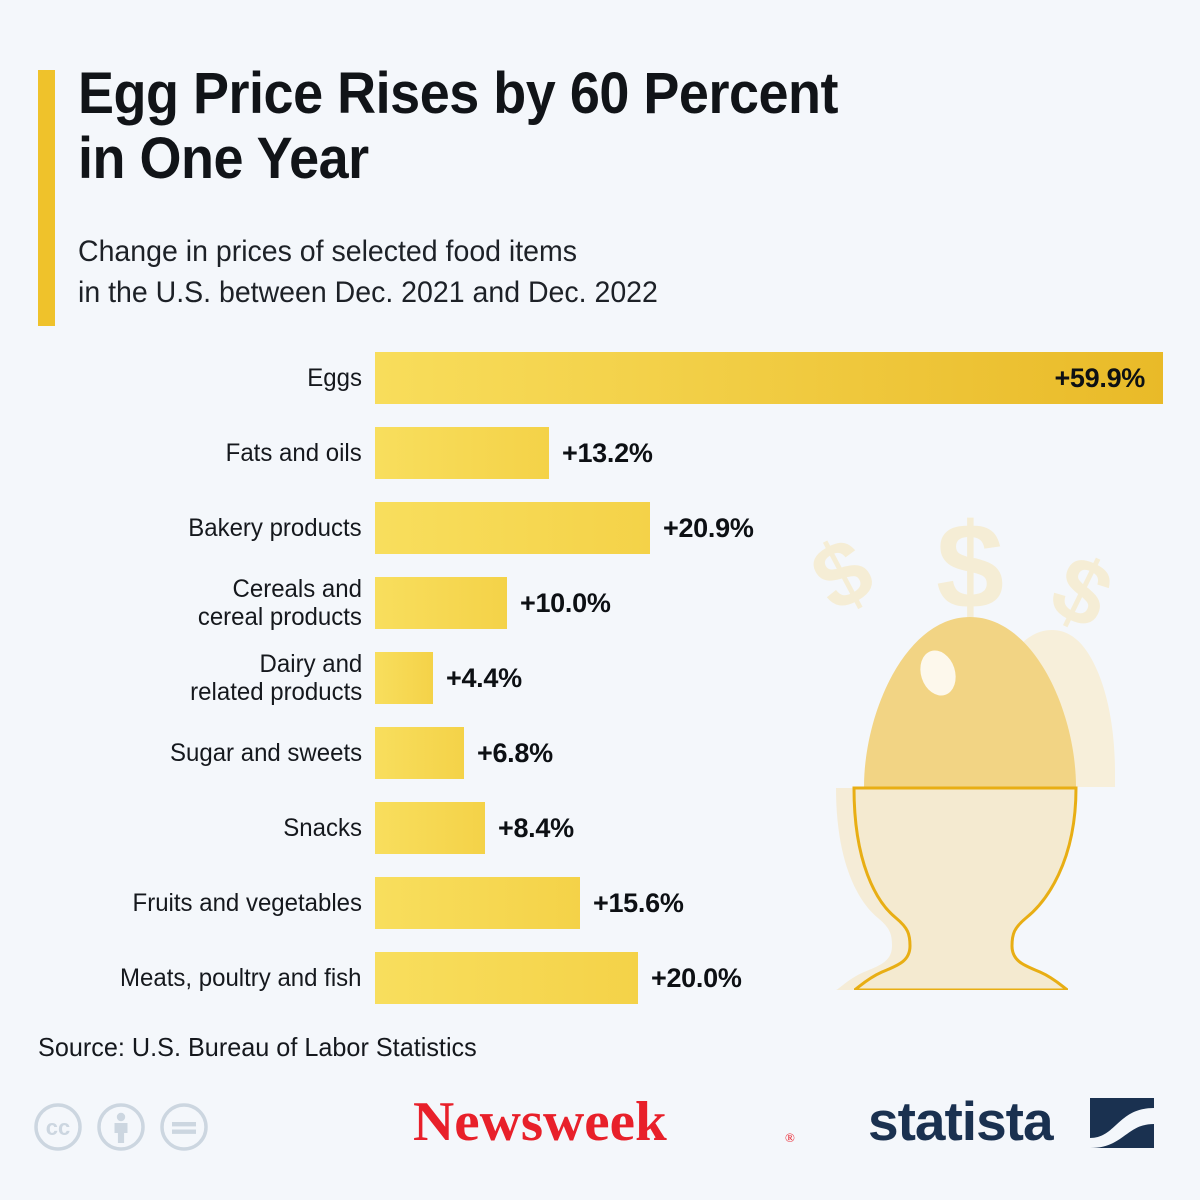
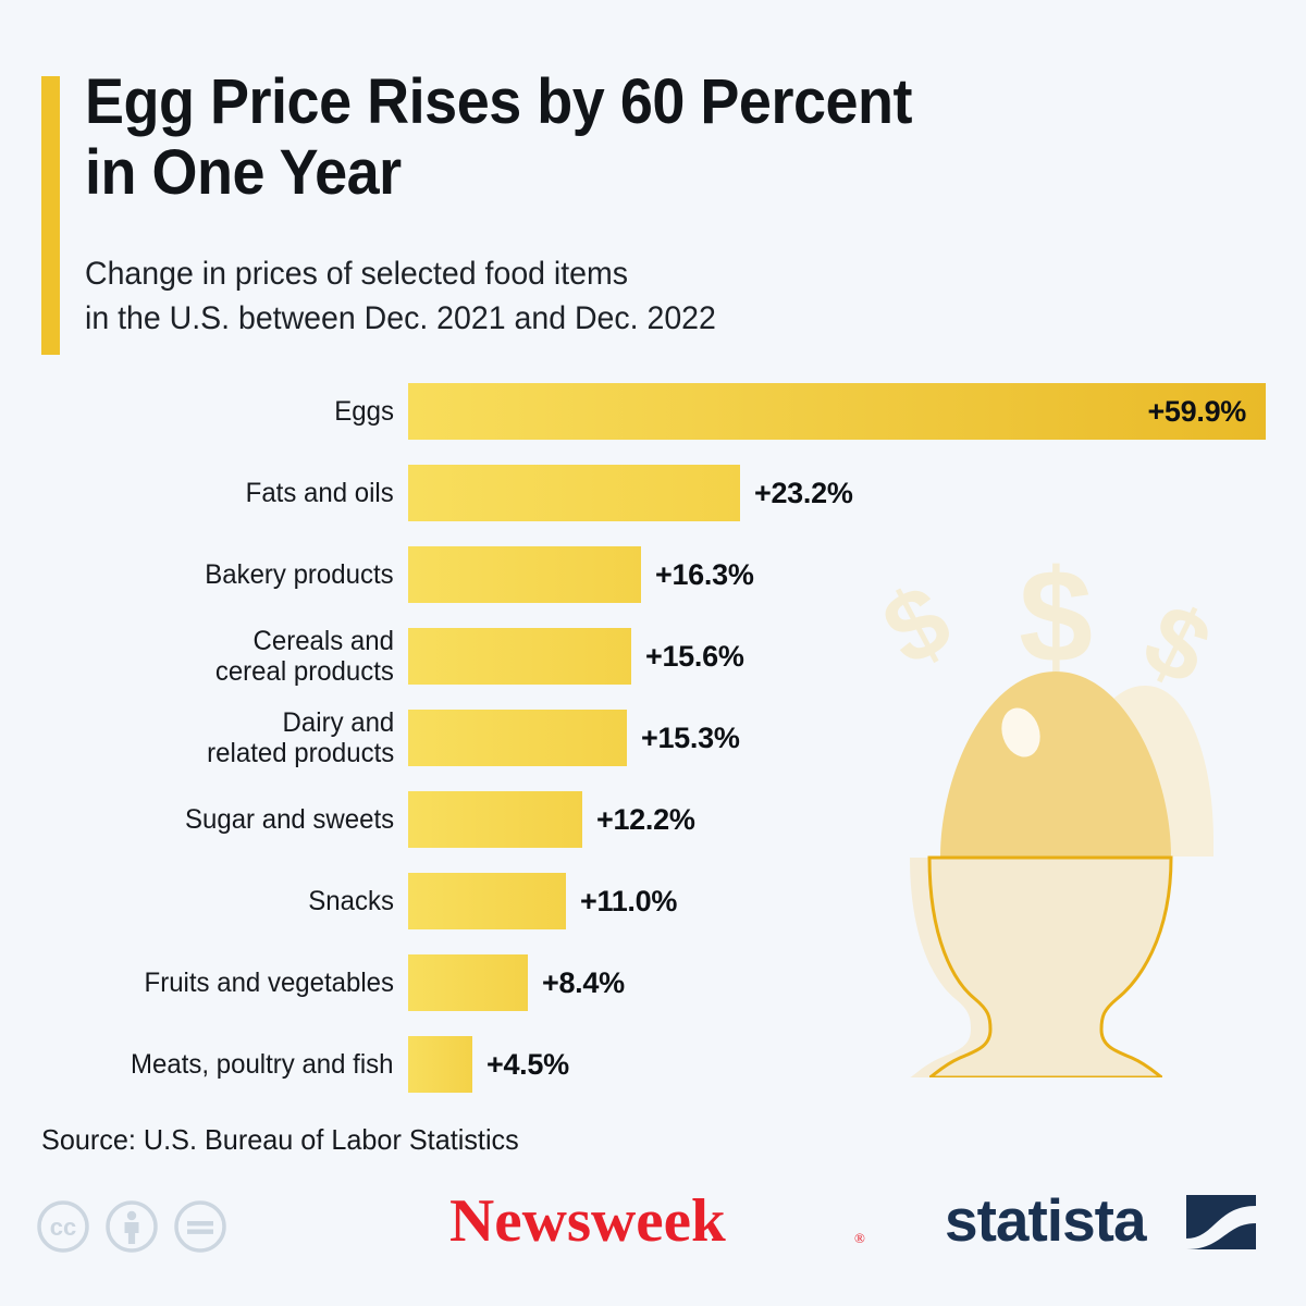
Fats and oils: +13.2% -> +23.2%
Bakery products: +20.9% -> +16.3%
Cereals and cereal products: +10.0% -> +15.6%
Dairy and related products: +4.4% -> +15.3%
Sugar and sweets: +6.8% -> +12.2%
Snacks: +8.4% -> +11.0%
Fruits and vegetables: +15.6% -> +8.4%
Meats, poultry and fish: +20.0% -> +4.5%
